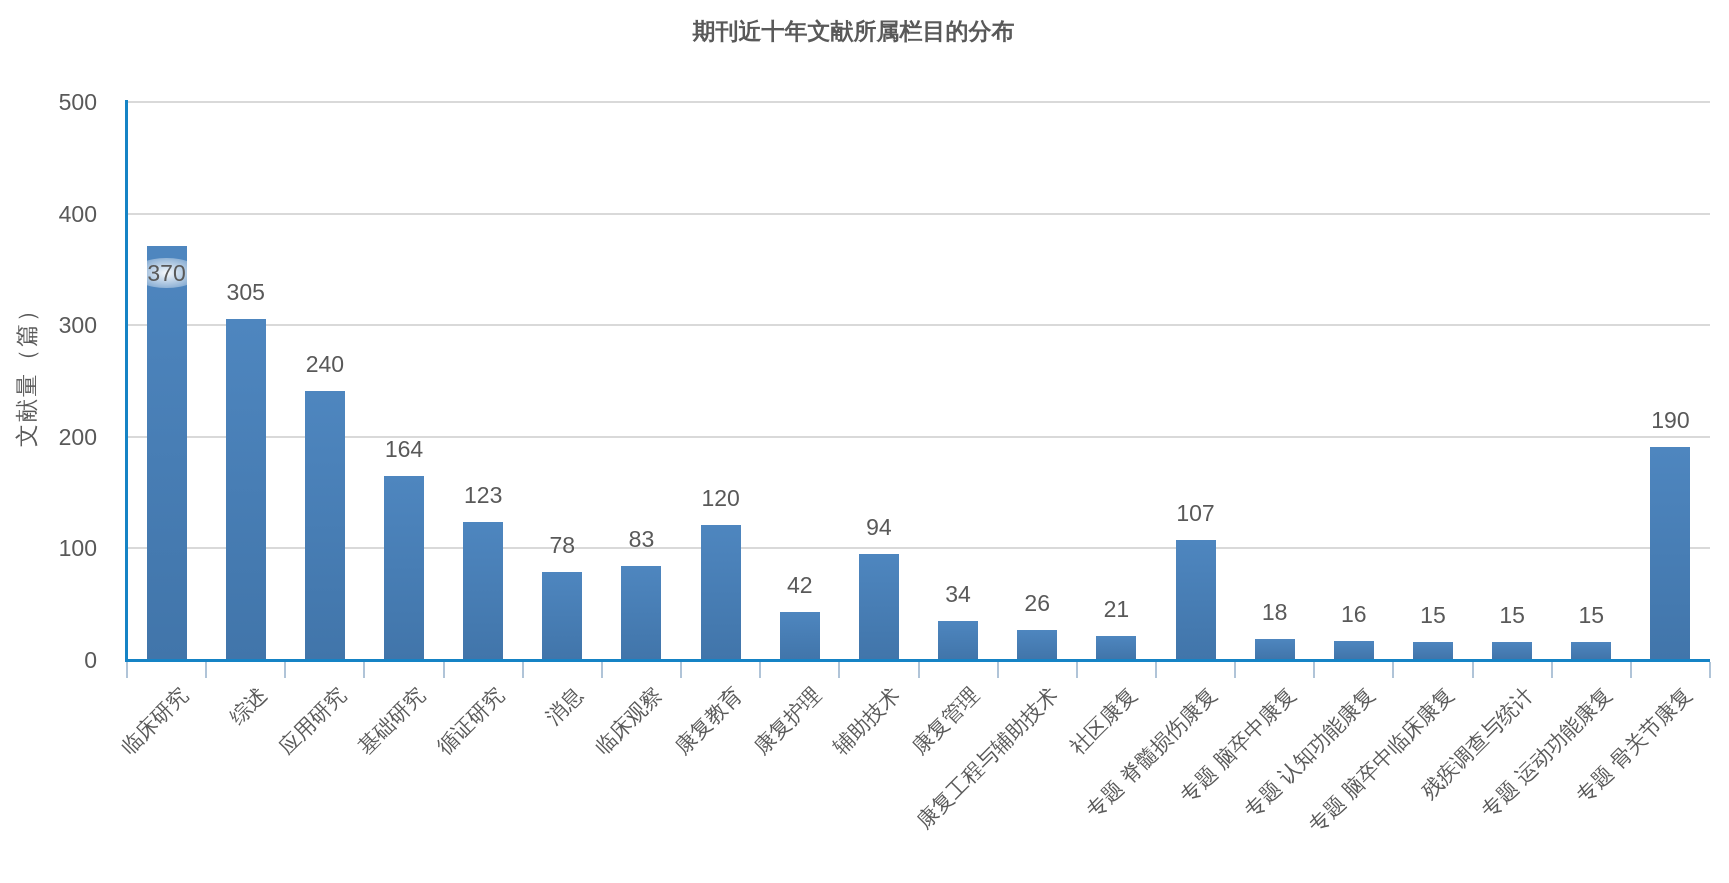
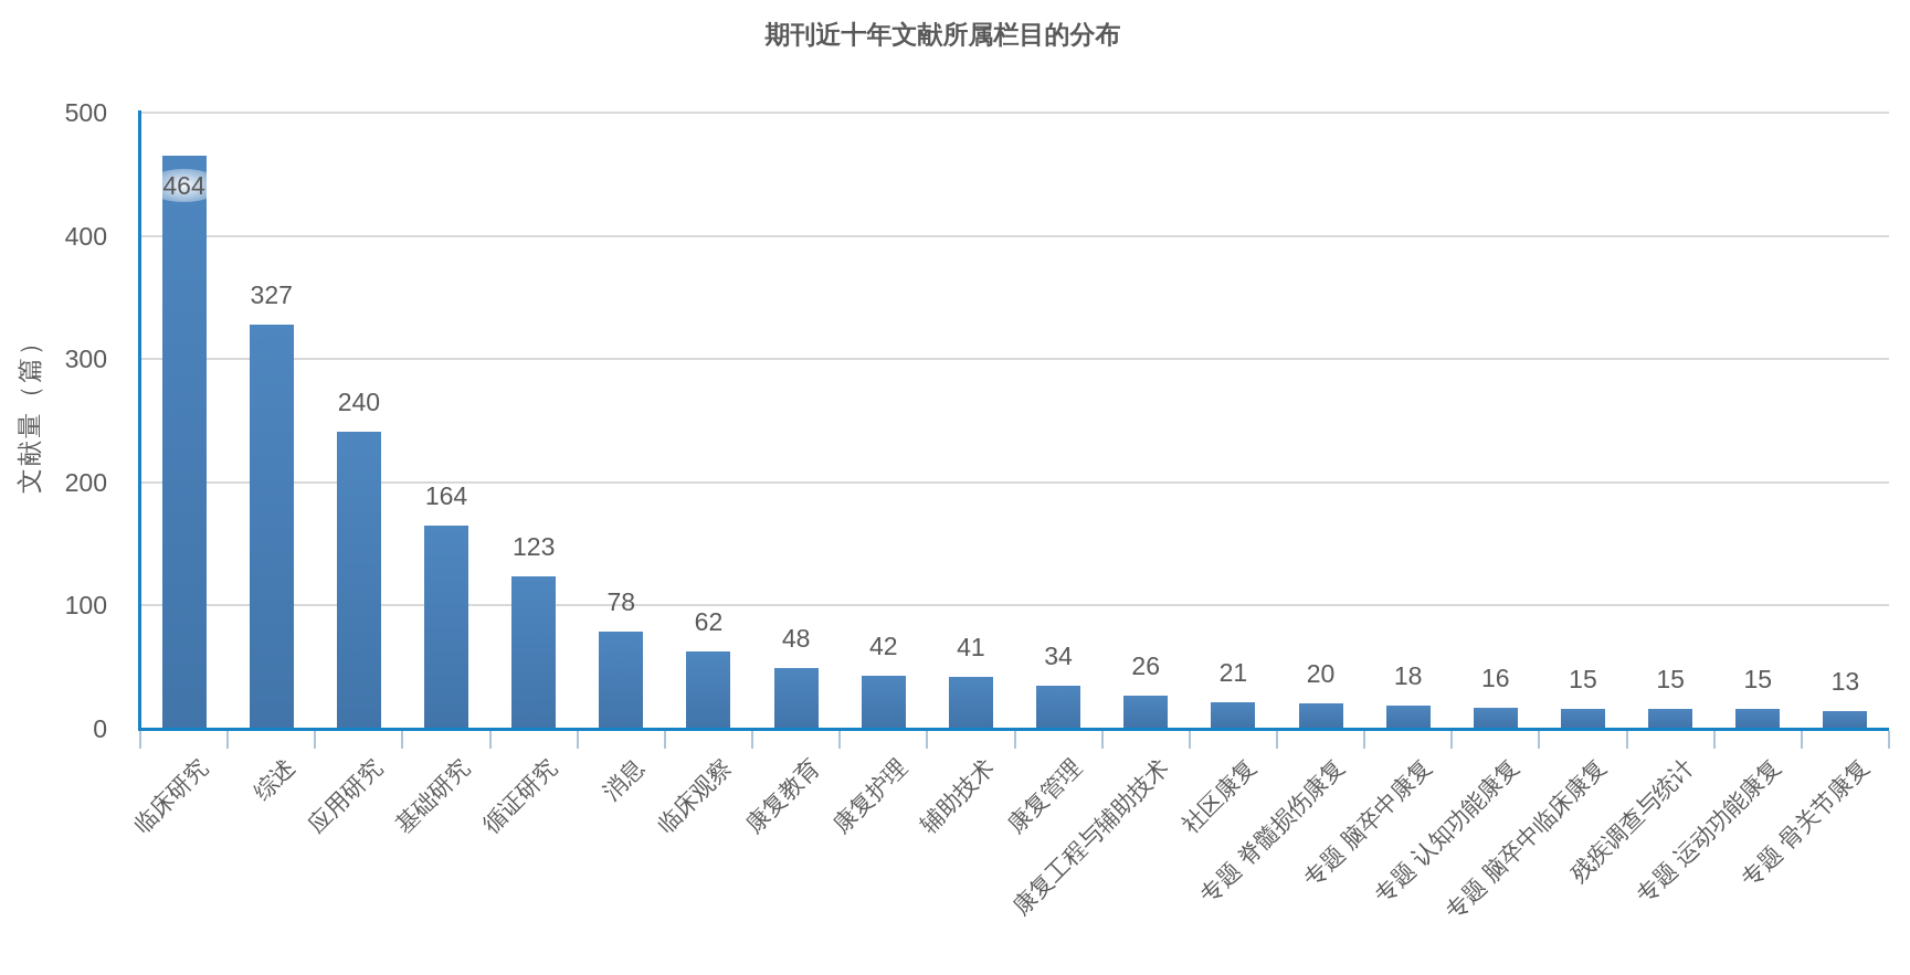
临床研究: 370 -> 464
综述: 305 -> 327
临床观察: 83 -> 62
康复教育: 120 -> 48
辅助技术: 94 -> 41
专题 脊髓损伤康复: 107 -> 20
专题 骨关节康复: 190 -> 13
